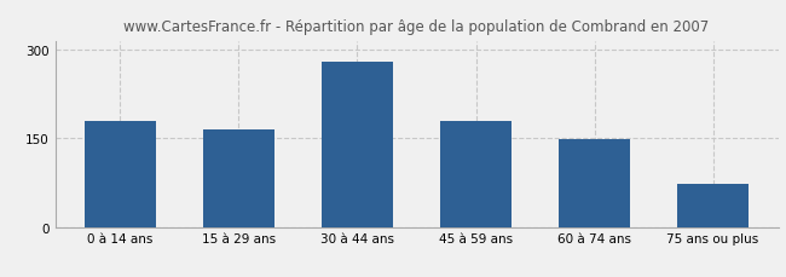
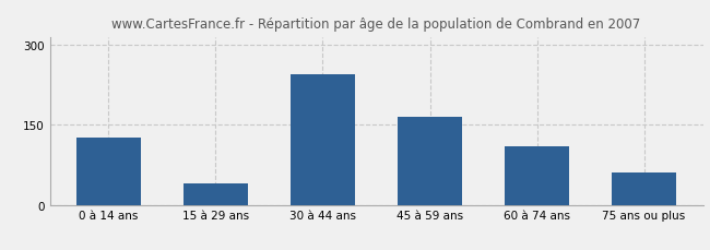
0 à 14 ans: 180 -> 125
15 à 29 ans: 165 -> 40
30 à 44 ans: 280 -> 245
45 à 59 ans: 180 -> 165
60 à 74 ans: 148 -> 110
75 ans ou plus: 72 -> 60
